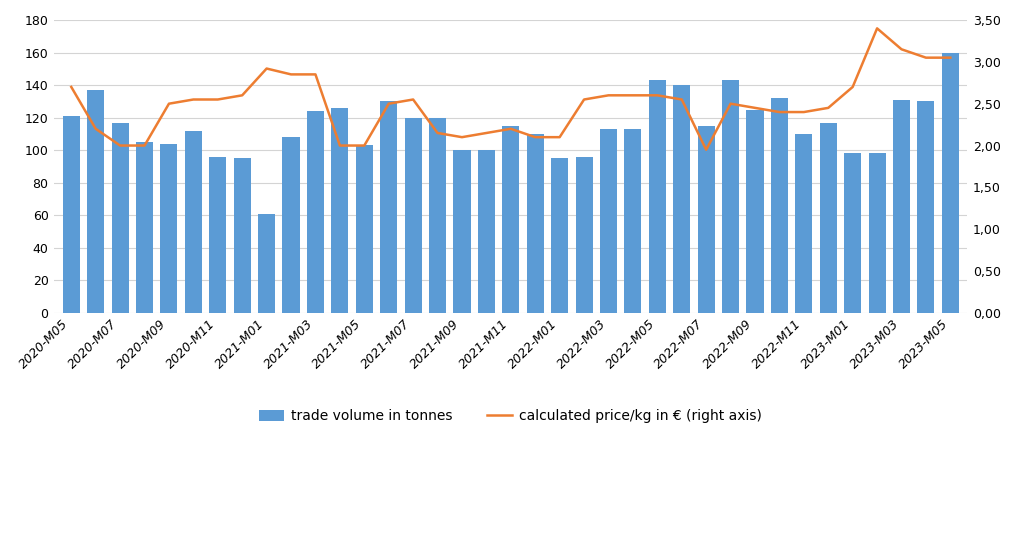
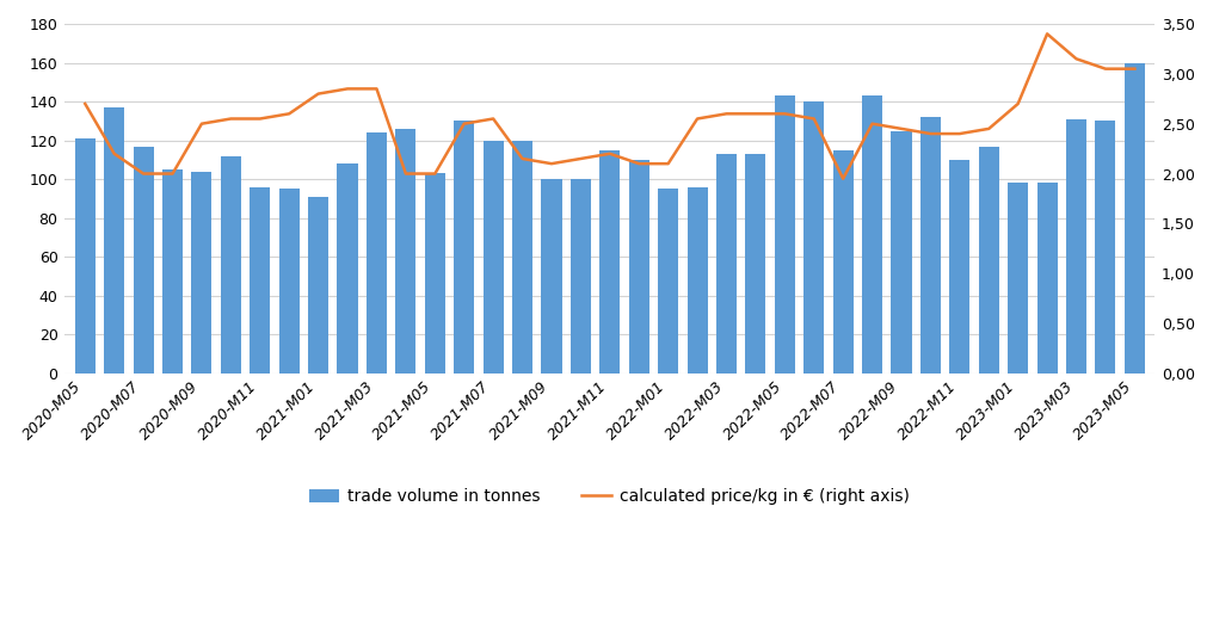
trade volume in tonnes/2021-M01: 61 -> 91
calculated price/kg in € (right axis)/2021-M01: 2,92 -> 2,80
